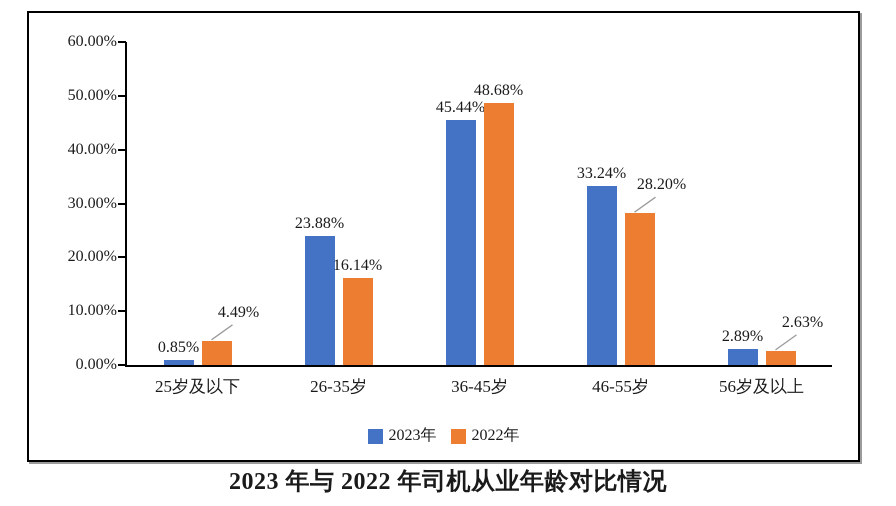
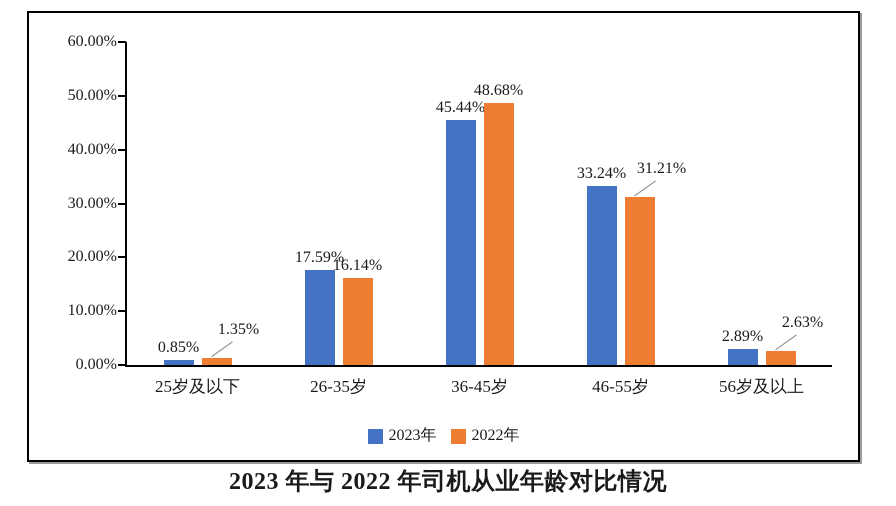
2022年/25岁及以下: 4.49% -> 1.35%
2023年/26-35岁: 23.88% -> 17.59%
2022年/46-55岁: 28.20% -> 31.21%
